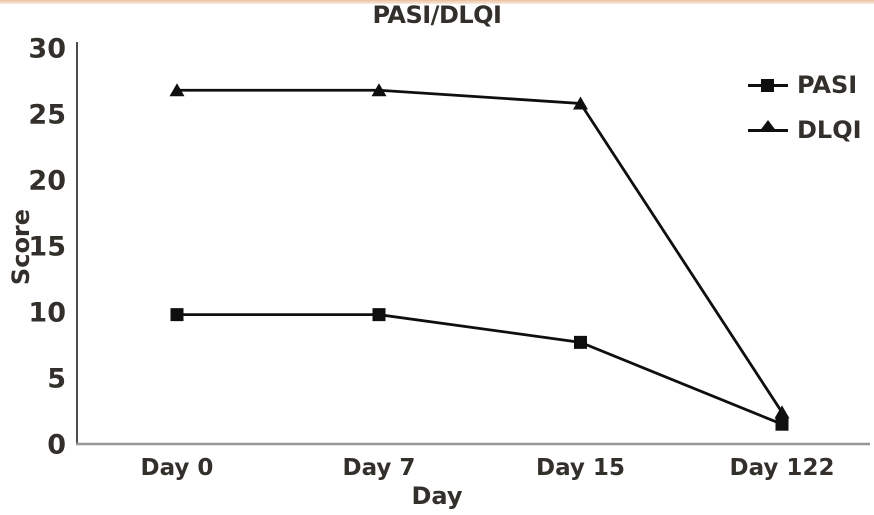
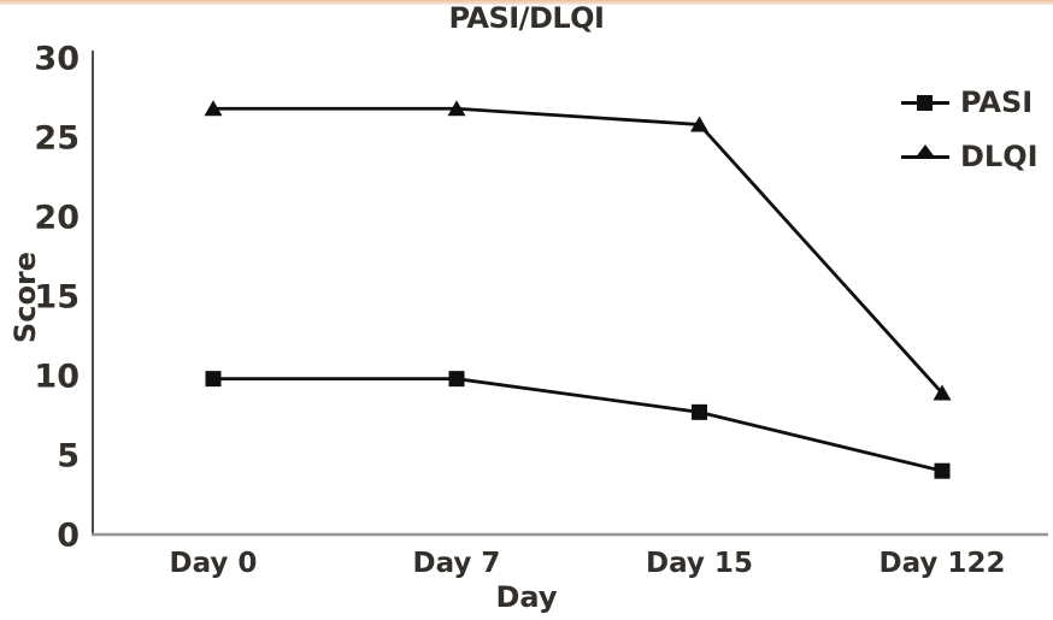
PASI/Day 122: 1.5 -> 4.0
DLQI/Day 122: 2.4 -> 8.9
